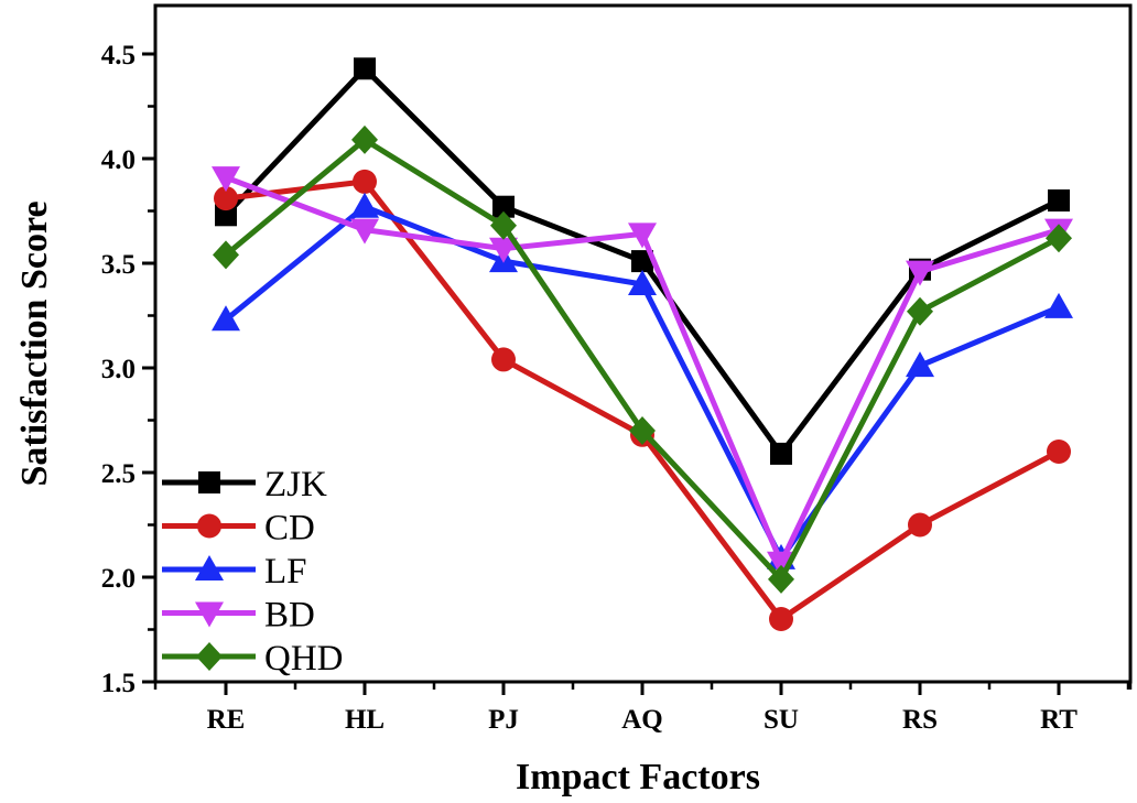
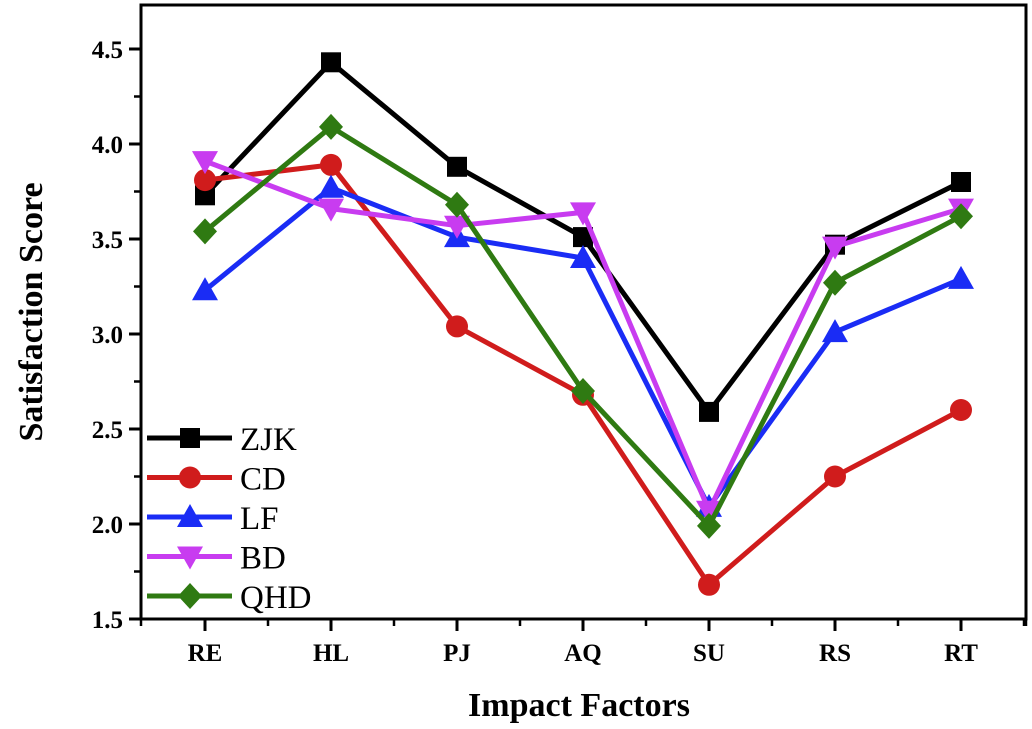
ZJK/PJ: 3.77 -> 3.88
CD/SU: 1.80 -> 1.68
